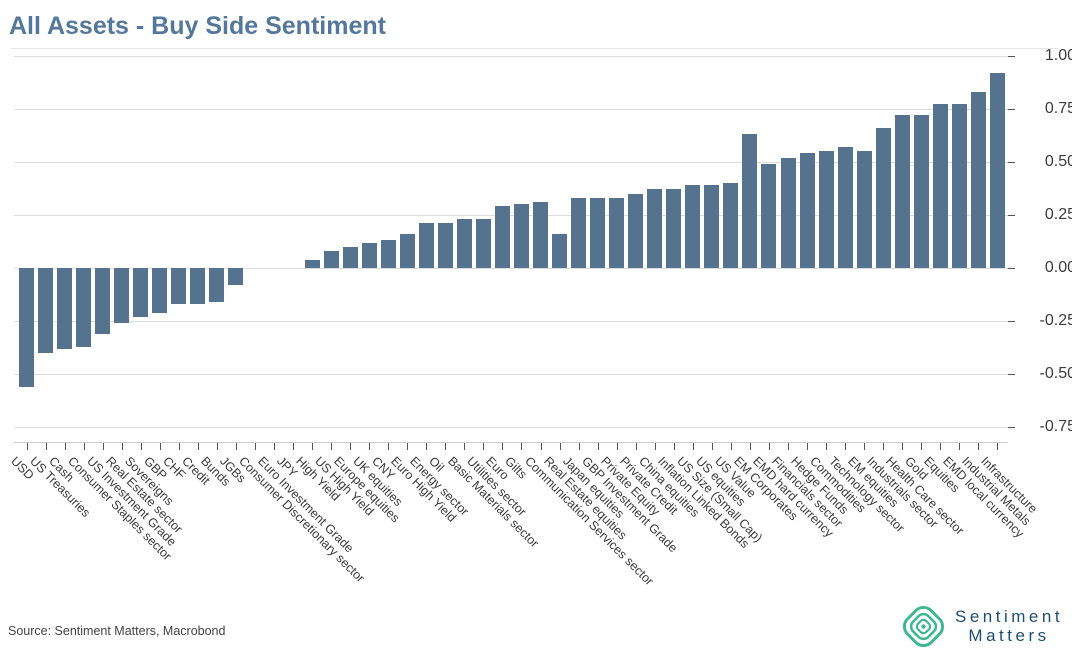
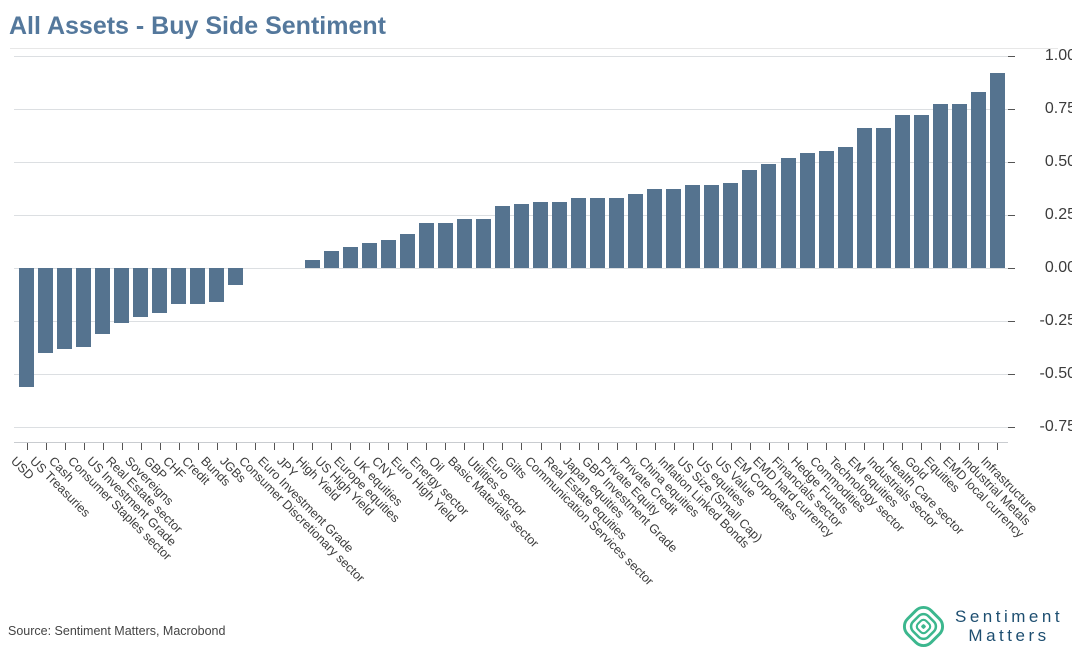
Real Estate equities: 0.16 -> 0.31
EM Corporates: 0.63 -> 0.46
EM equities: 0.55 -> 0.66
